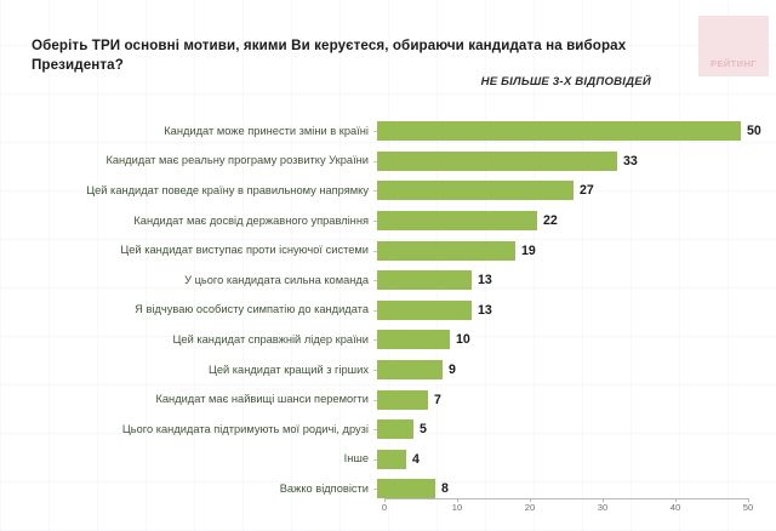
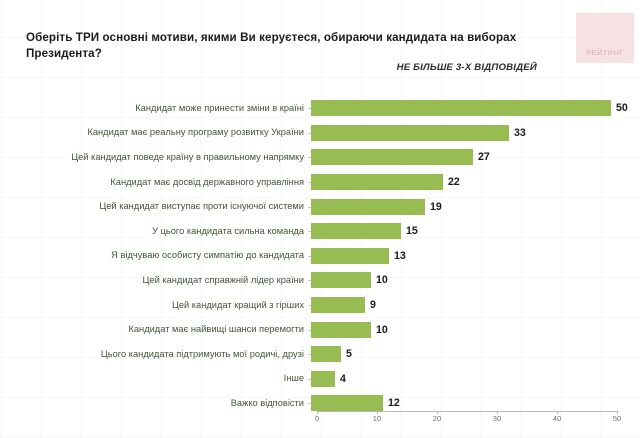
У цього кандидата сильна команда: 13 -> 15
Кандидат має найвищі шанси перемогти: 7 -> 10
Важко відповісти: 8 -> 12
